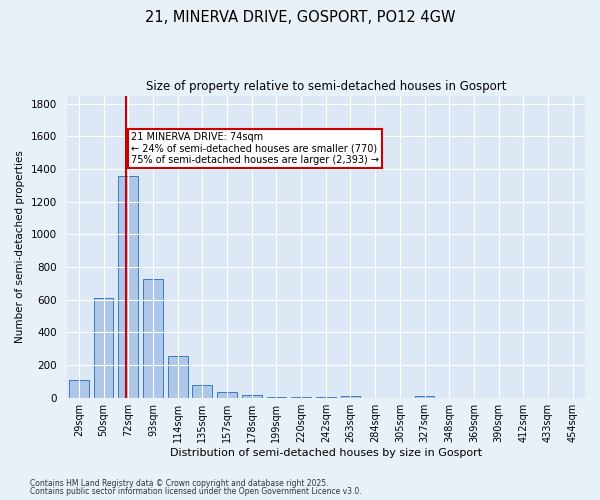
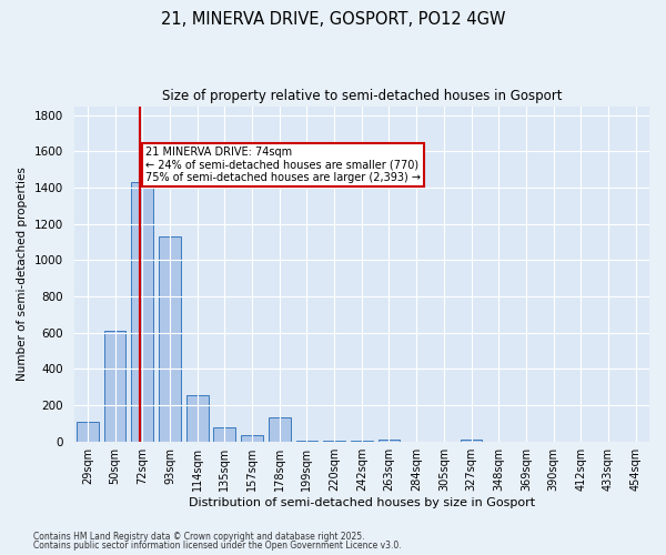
72sqm: 1360 -> 1430
93sqm: 720 -> 1130
178sqm: 20 -> 130
